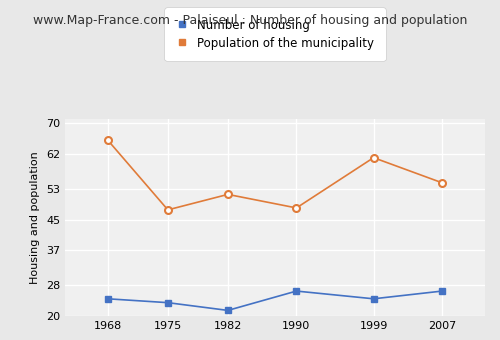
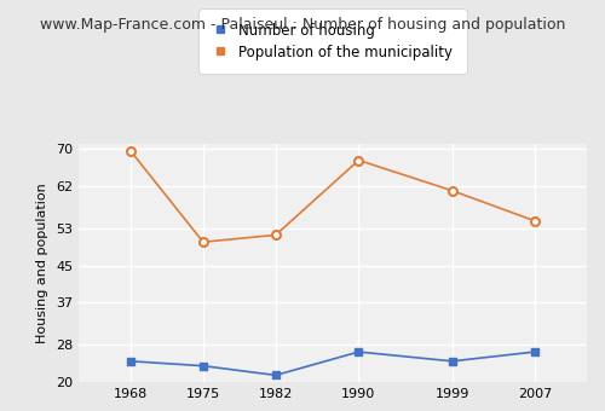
Population of the municipality/1968: 65.5 -> 69.5
Population of the municipality/1975: 47.5 -> 50.0
Population of the municipality/1990: 48.0 -> 67.5
